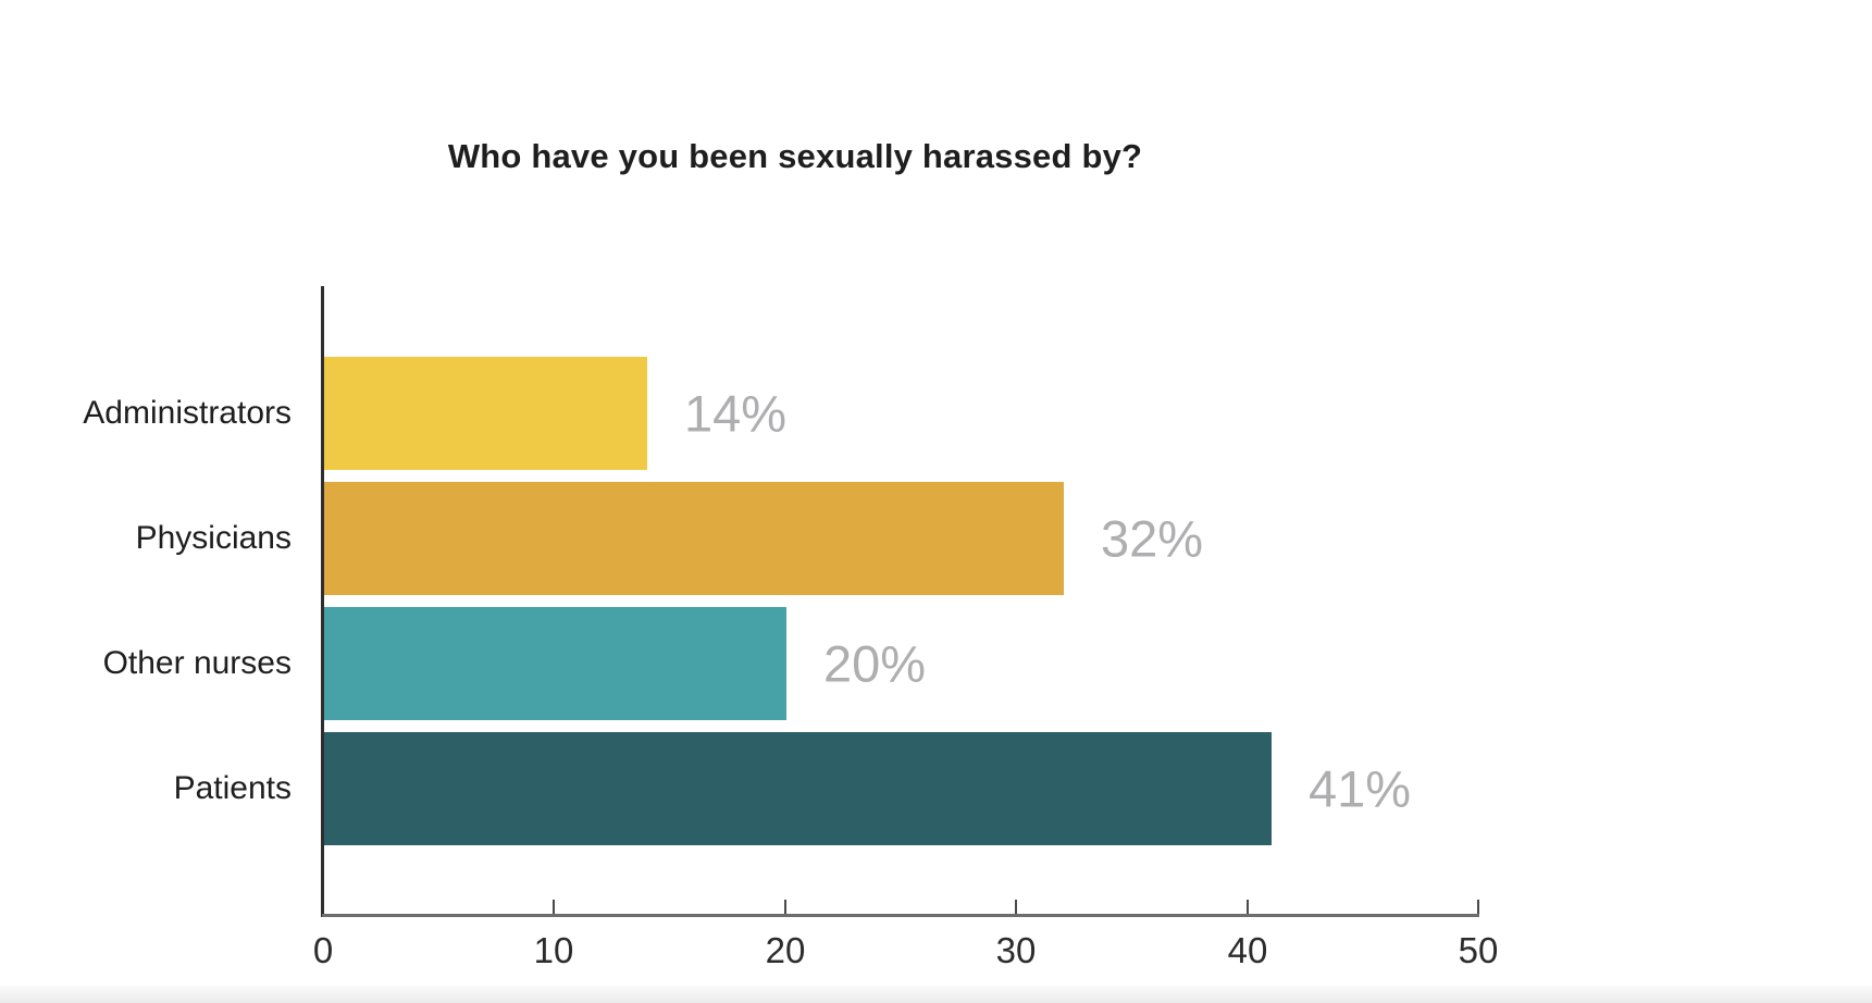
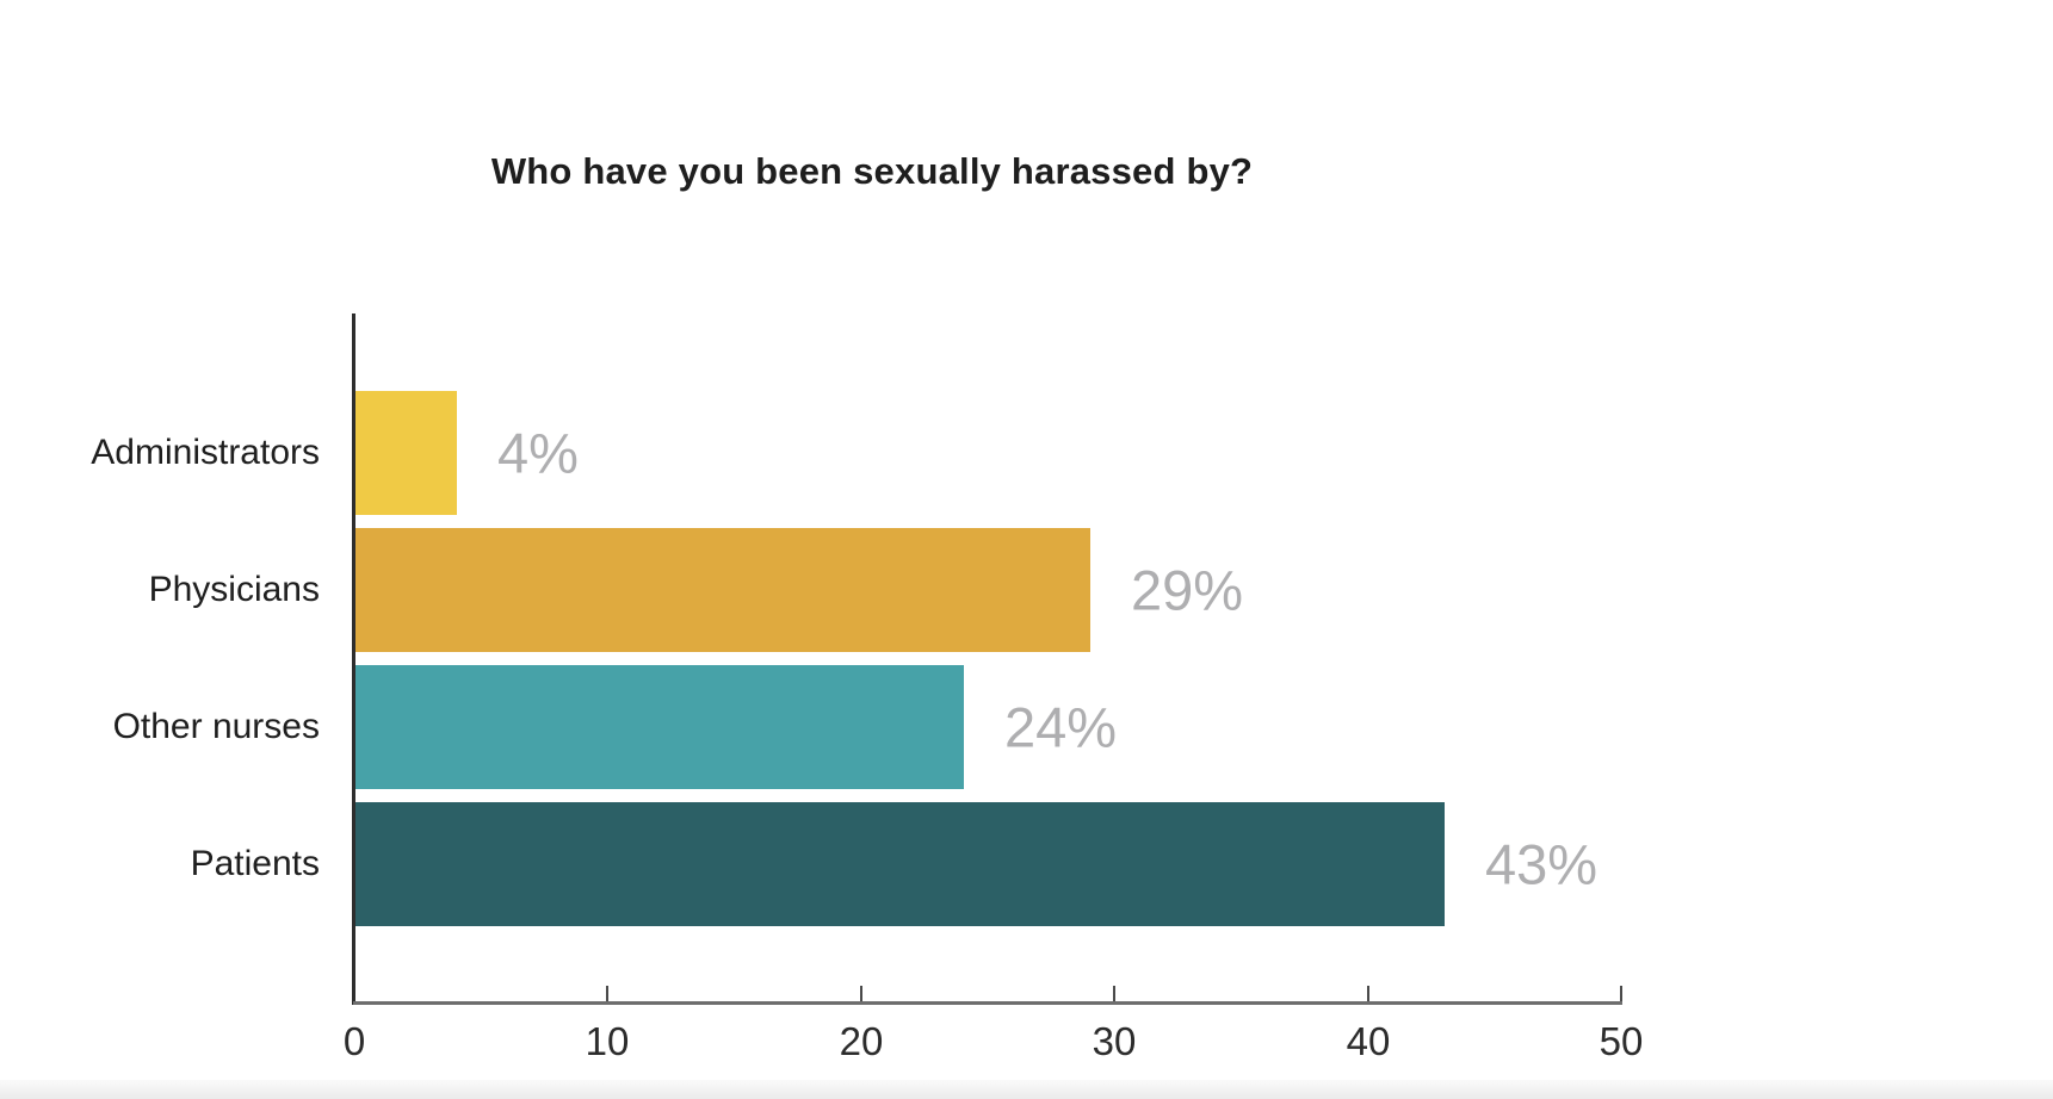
Administrators: 14% -> 4%
Physicians: 32% -> 29%
Other nurses: 20% -> 24%
Patients: 41% -> 43%
